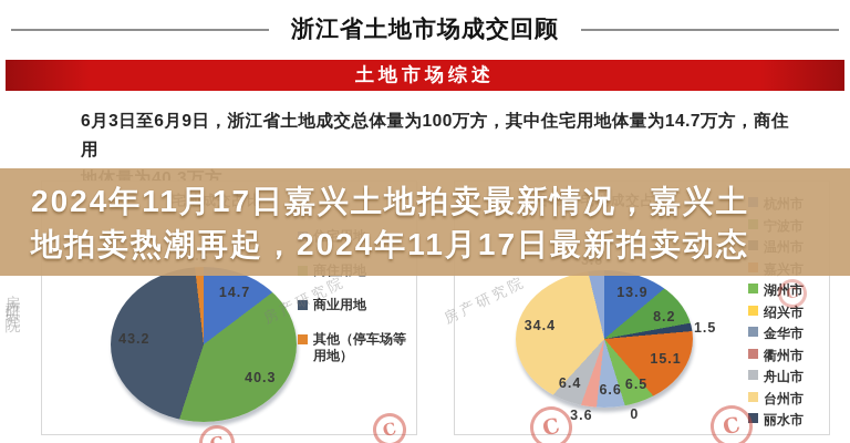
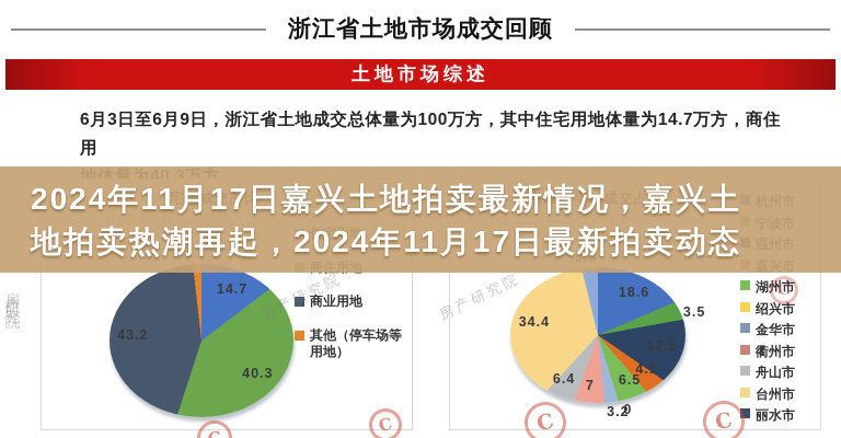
各城市宅地成交占比/杭州市: 13.9 -> 18.6
各城市宅地成交占比/宁波市: 8.2 -> 3.5
各城市宅地成交占比/温州市: 1.5 -> 12.5
各城市宅地成交占比/嘉兴市: 15.1 -> 4.1
各城市宅地成交占比/金华市: 6.6 -> 3.2
各城市宅地成交占比/衢州市: 3.6 -> 7
